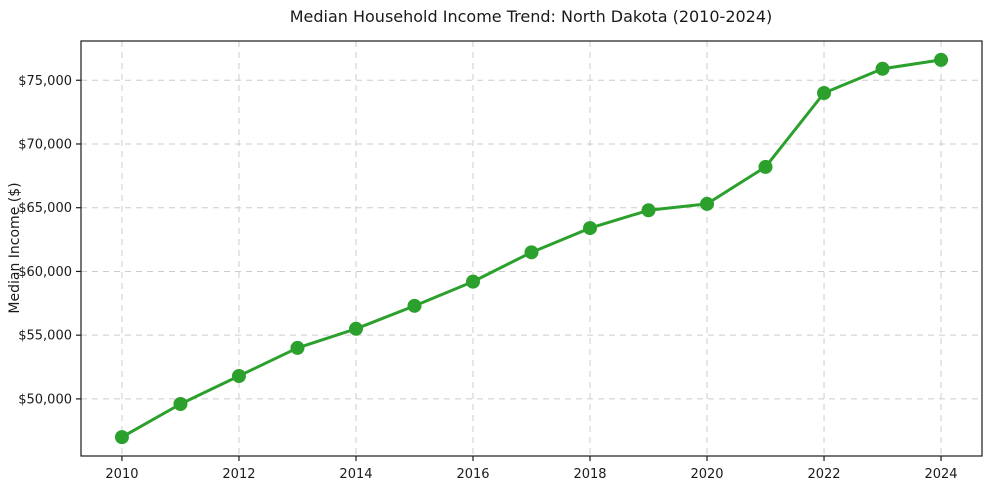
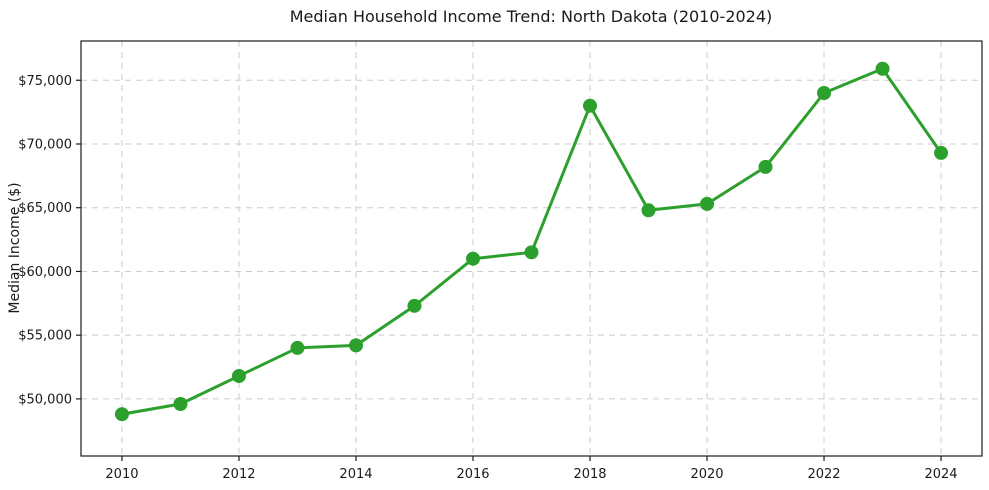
2010: $47000 -> $48800
2014: $55500 -> $54200
2016: $59200 -> $61000
2018: $63400 -> $73000
2024: $76600 -> $69300
